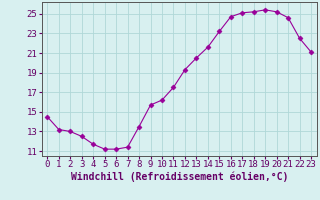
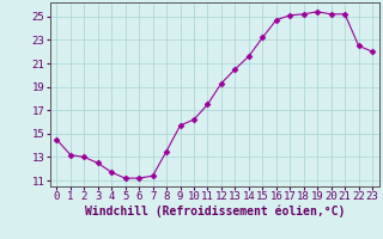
21: 24.6 -> 25.2
23: 21.1 -> 22.0
